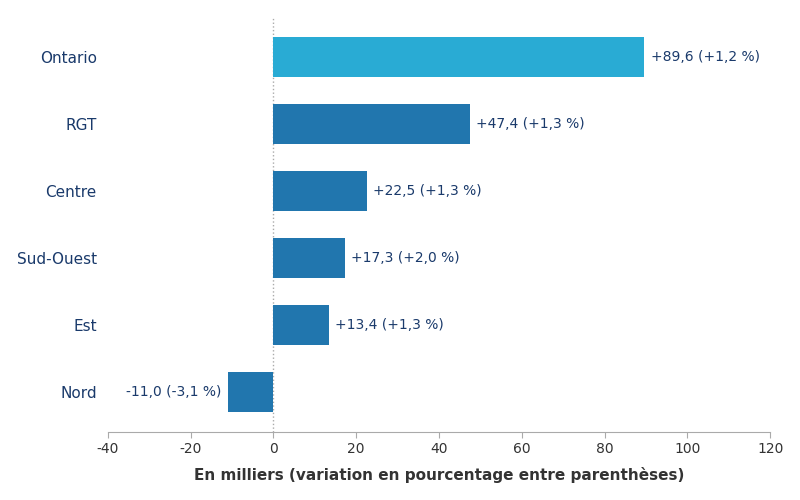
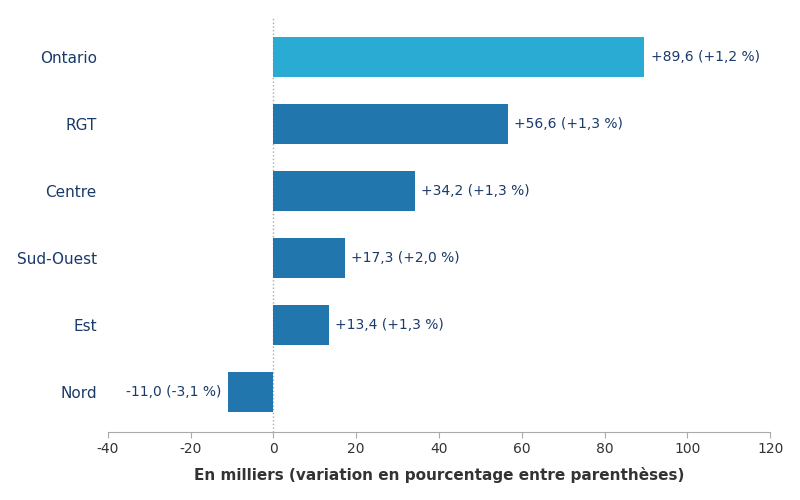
RGT: +47,4 -> +56,6
Centre: +22,5 -> +34,2
